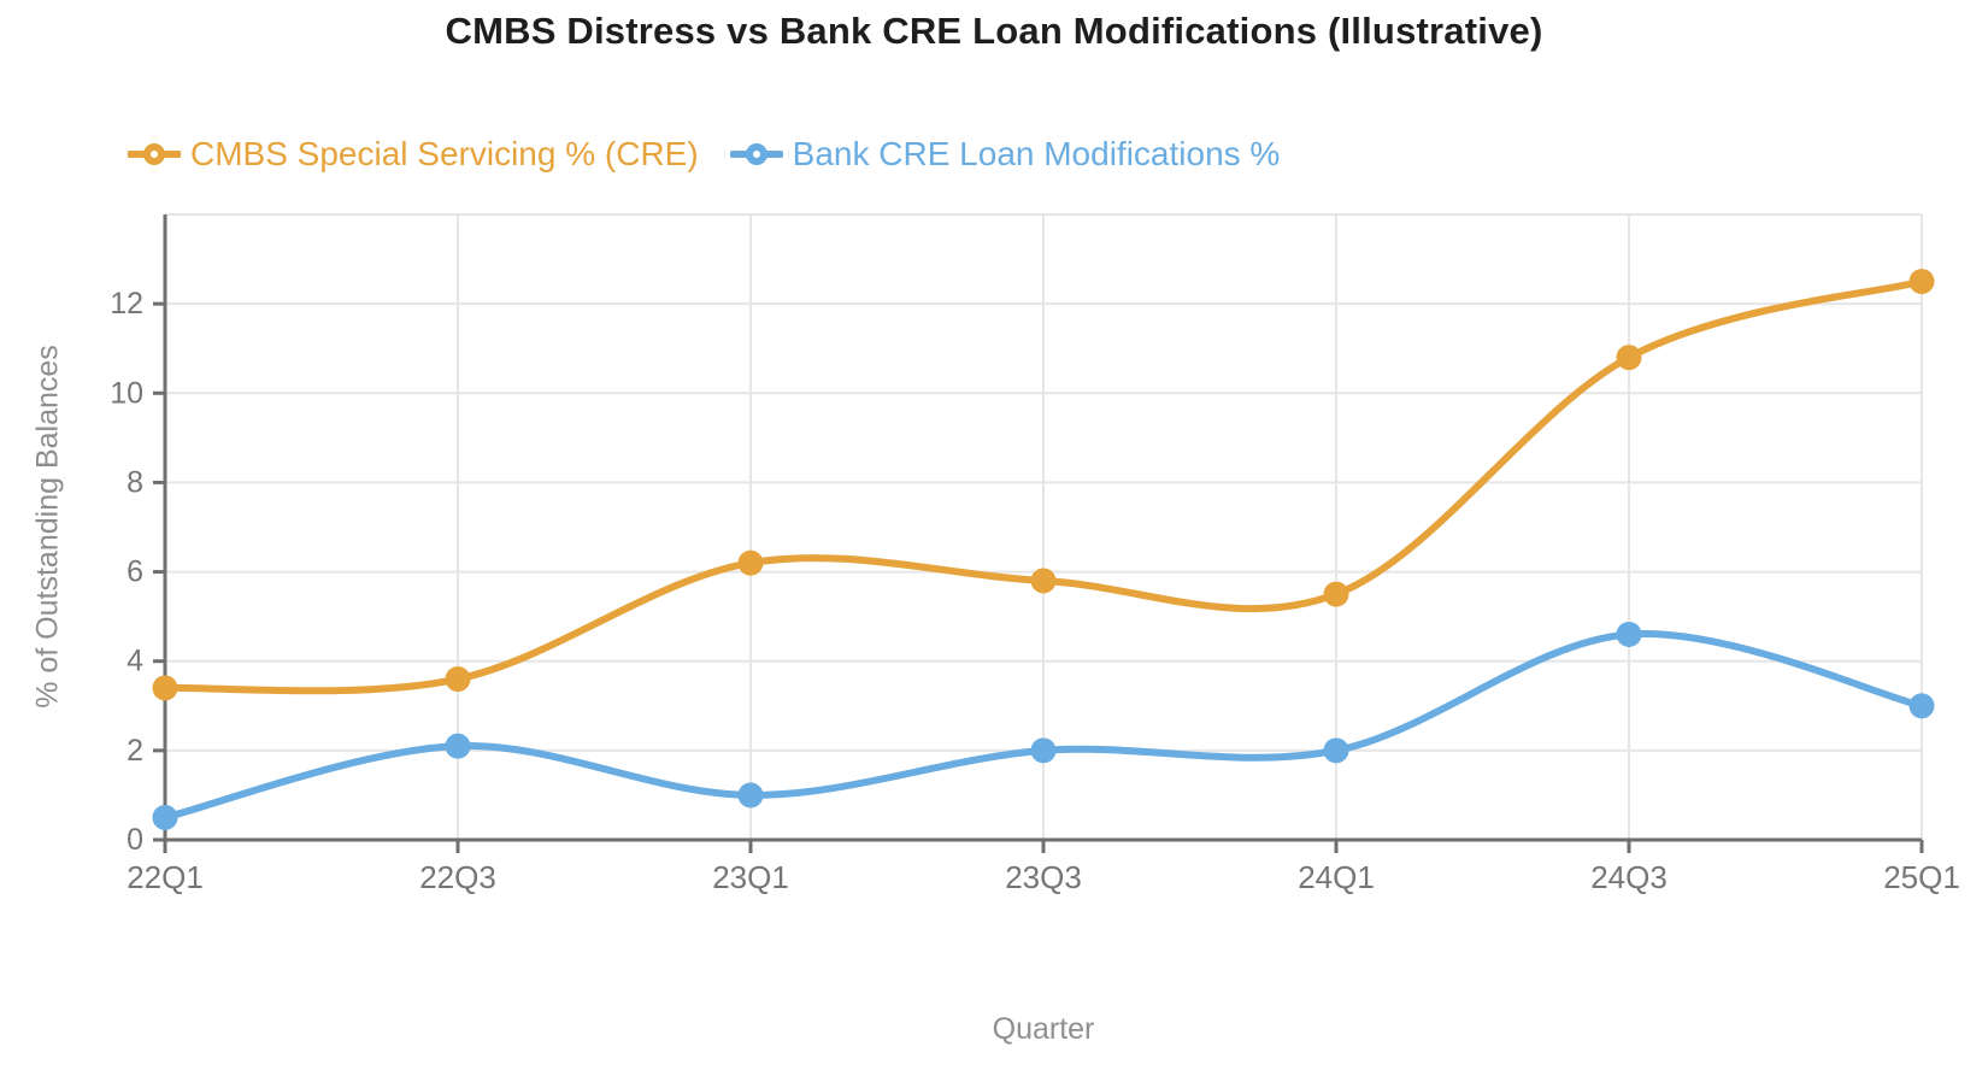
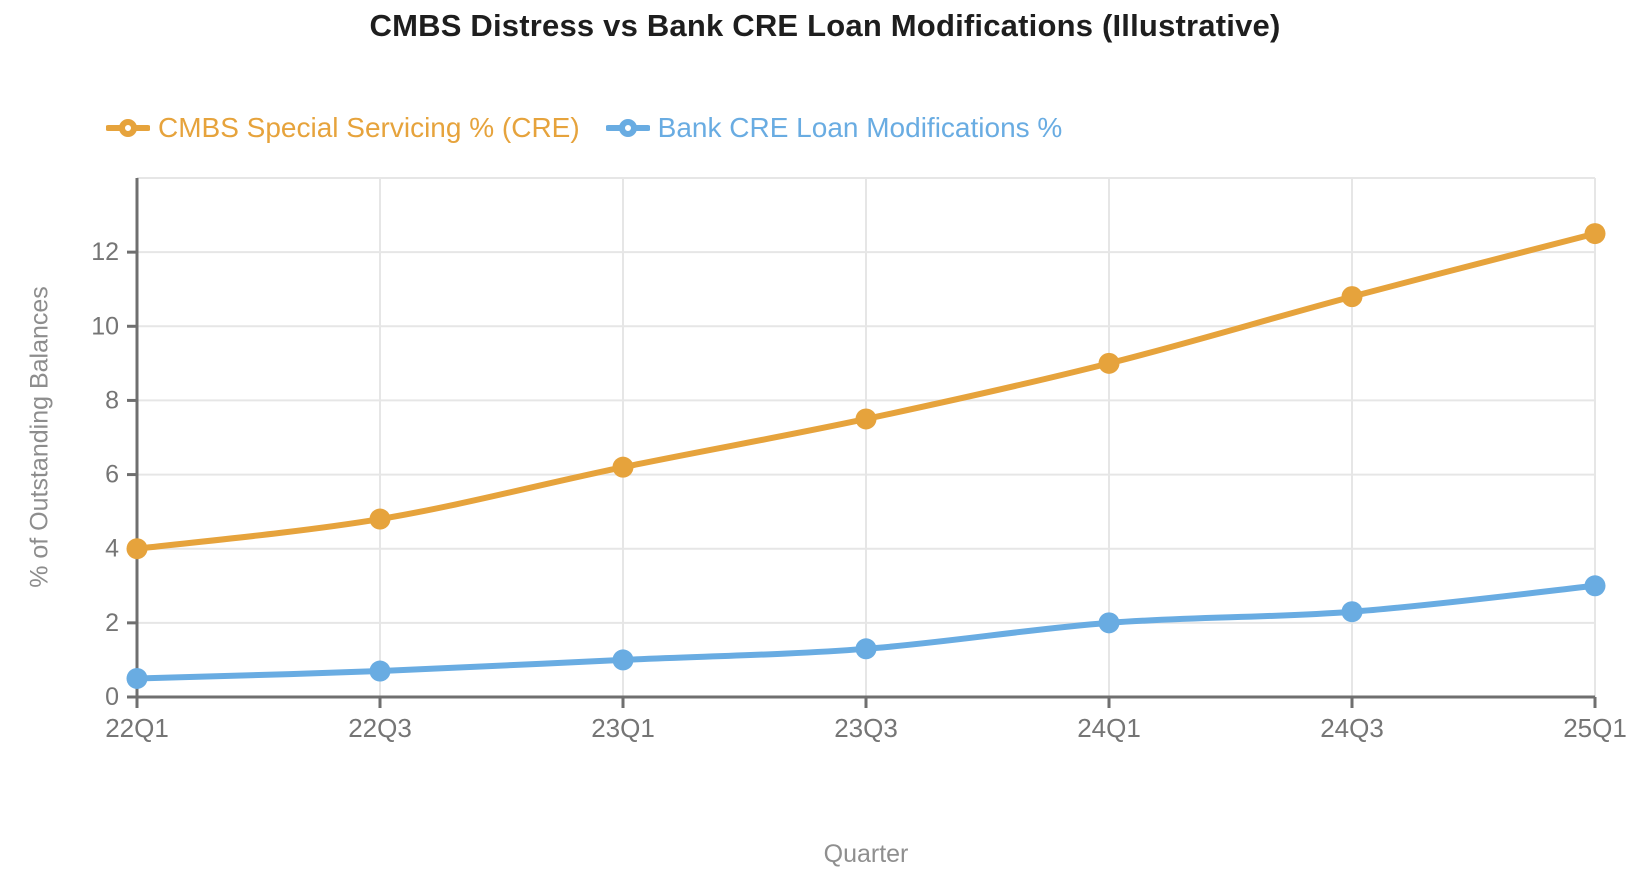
CMBS Special Servicing % (CRE)/22Q1: 3.4 -> 4.0
CMBS Special Servicing % (CRE)/22Q3: 3.6 -> 4.8
Bank CRE Loan Modifications %/22Q3: 2.1 -> 0.7
CMBS Special Servicing % (CRE)/23Q3: 5.8 -> 7.5
Bank CRE Loan Modifications %/23Q3: 2.0 -> 1.3
CMBS Special Servicing % (CRE)/24Q1: 5.5 -> 9.0
Bank CRE Loan Modifications %/24Q3: 4.6 -> 2.3
